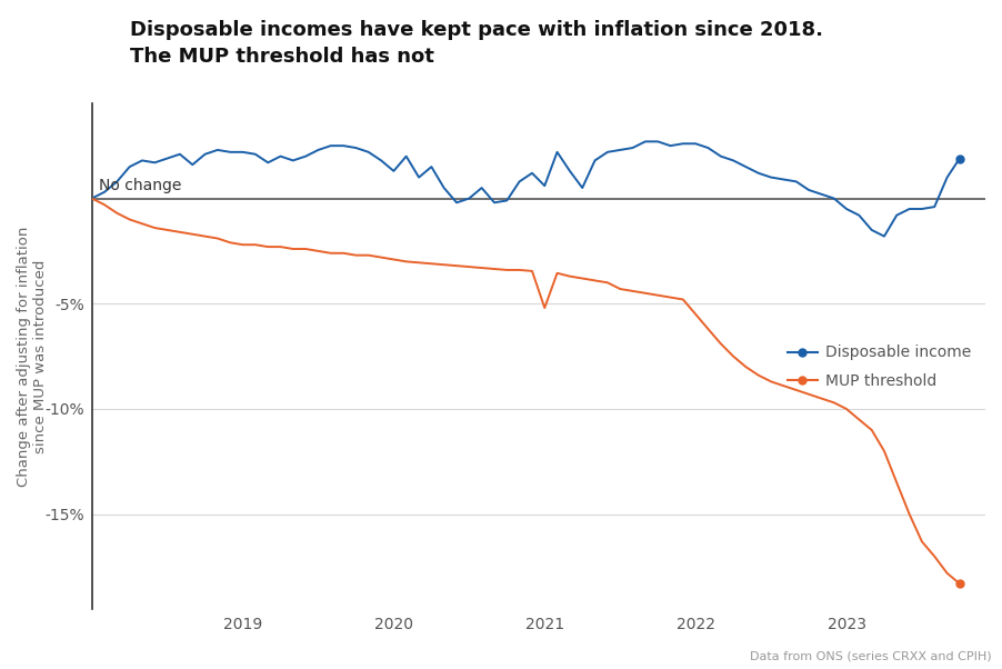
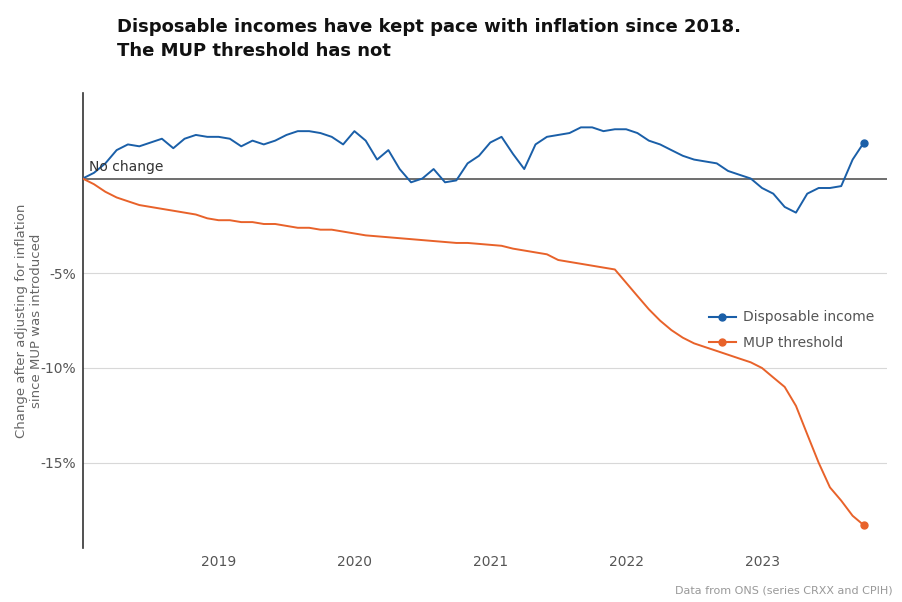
Disposable income/2020: 1.3% -> 2.5%
Disposable income/2021: 0.6% -> 1.9%
MUP threshold/2021: -5.2% -> -3.5%
